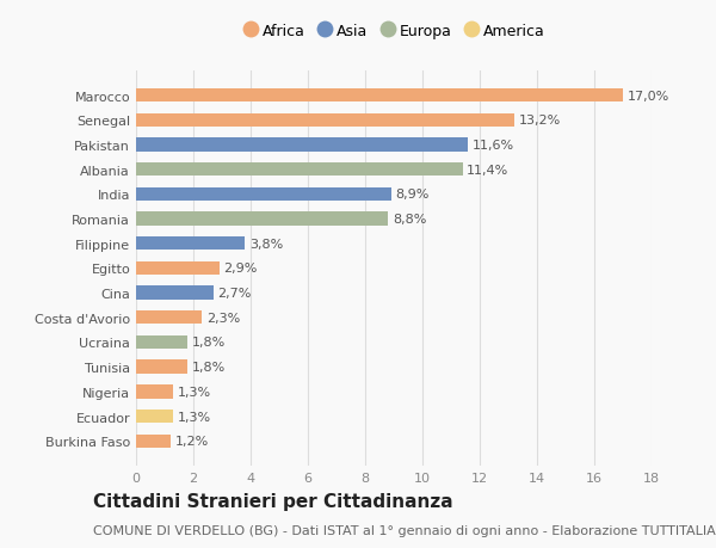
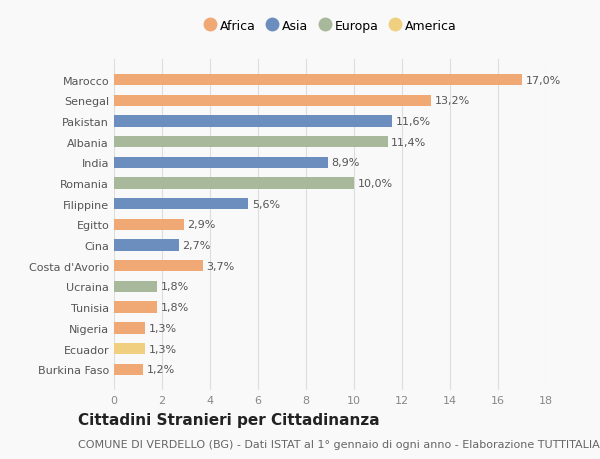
Romania: 8,8% -> 10,0%
Filippine: 3,8% -> 5,6%
Costa d'Avorio: 2,3% -> 3,7%
